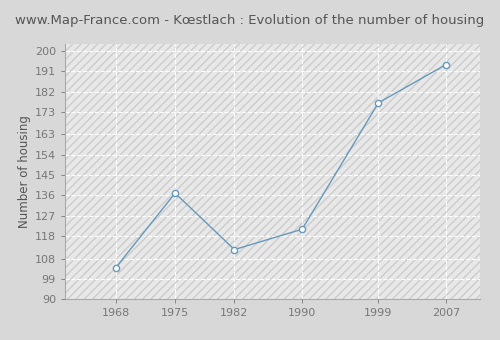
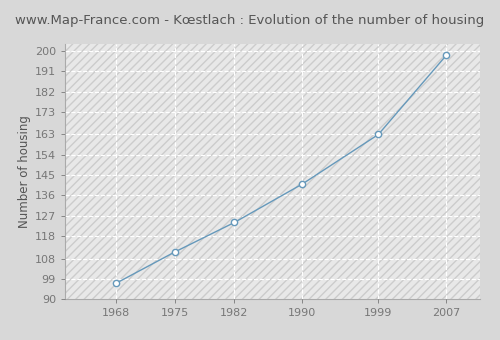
1968: 104 -> 97
1975: 137 -> 111
1982: 112 -> 124
1990: 121 -> 141
1999: 177 -> 163
2007: 194 -> 198
